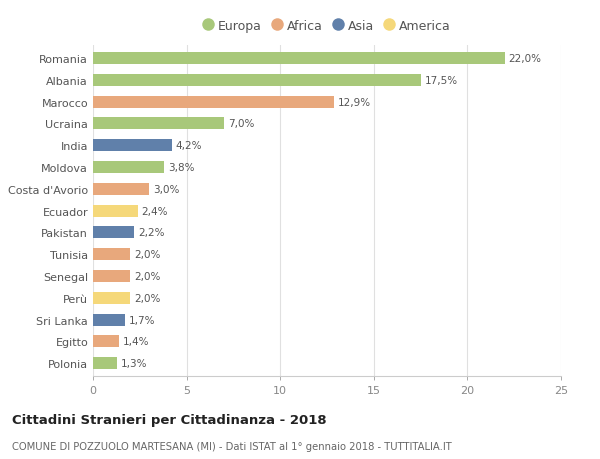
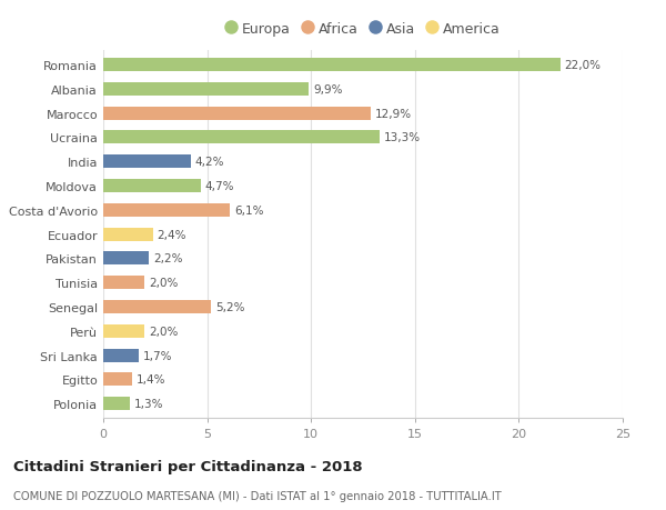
Albania: 17,5% -> 9,9%
Ucraina: 7,0% -> 13,3%
Moldova: 3,8% -> 4,7%
Costa d'Avorio: 3,0% -> 6,1%
Senegal: 2,0% -> 5,2%
